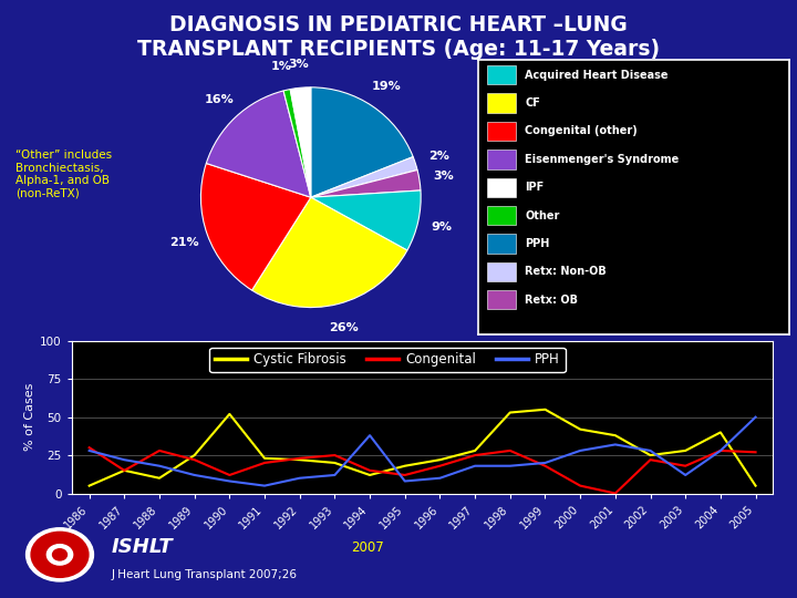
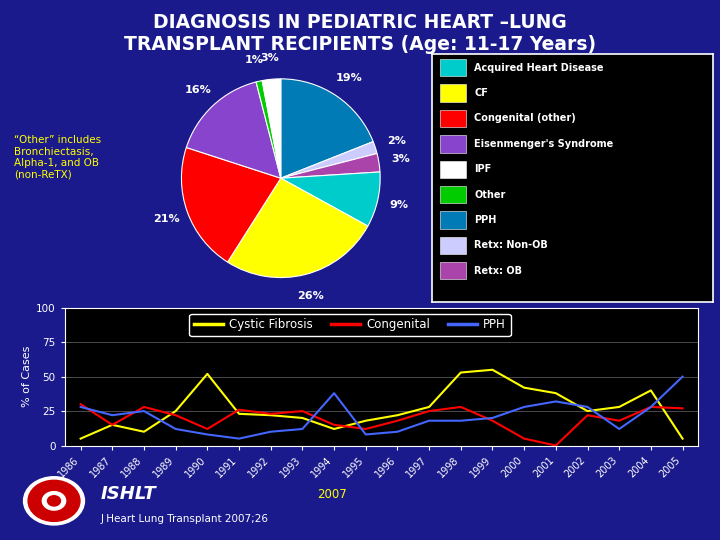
PPH/1988: 18 -> 25
Congenital/1991: 20 -> 26
